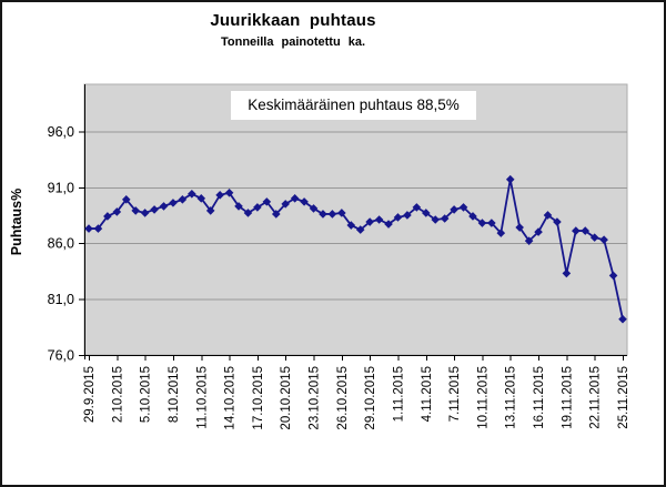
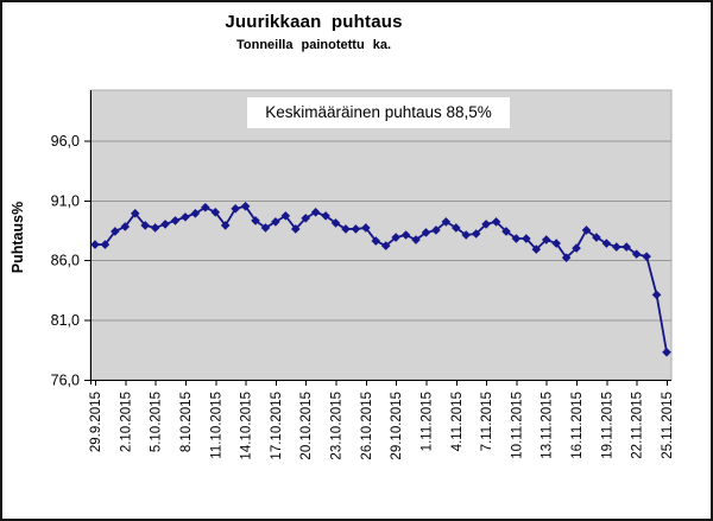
13.11.2015: 91,7 -> 87,7
19.11.2015: 83,3 -> 87,4
25.11.2015: 79,2 -> 78,3
